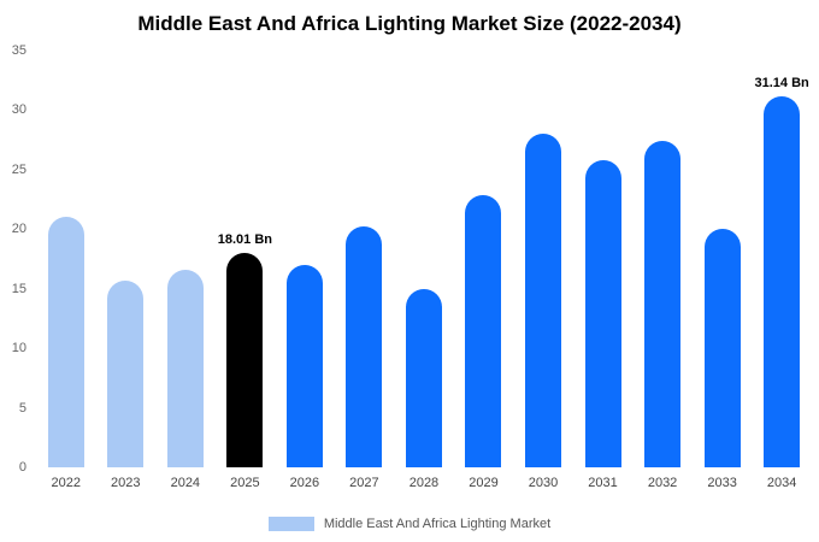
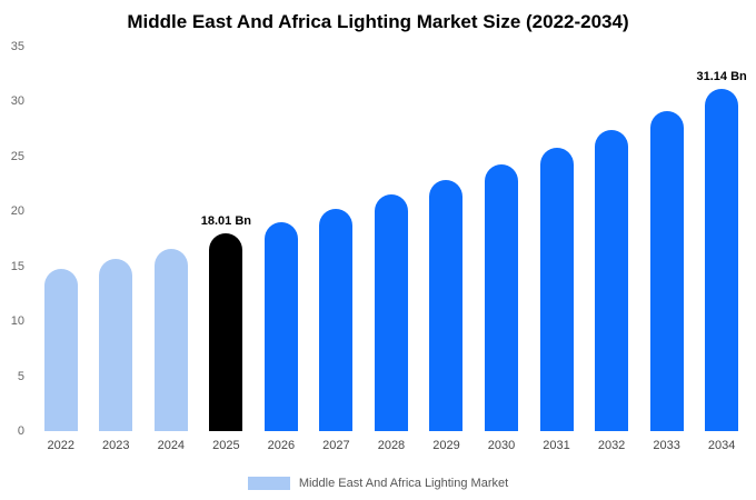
2022: 21 -> 15
2026: 17 -> 19
2028: 15 -> 22
2030: 28 -> 24
2033: 20 -> 29
